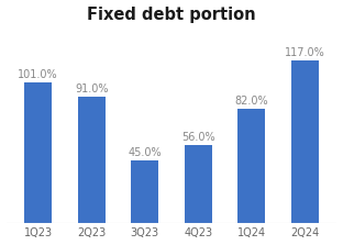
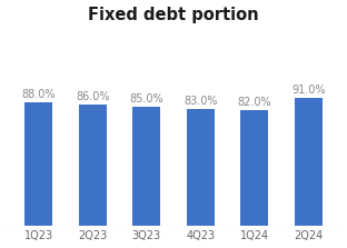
1Q23: 101.0% -> 88.0%
2Q23: 91.0% -> 86.0%
3Q23: 45.0% -> 85.0%
4Q23: 56.0% -> 83.0%
2Q24: 117.0% -> 91.0%
